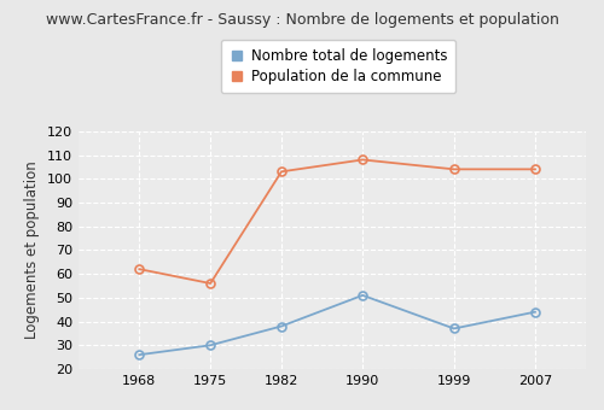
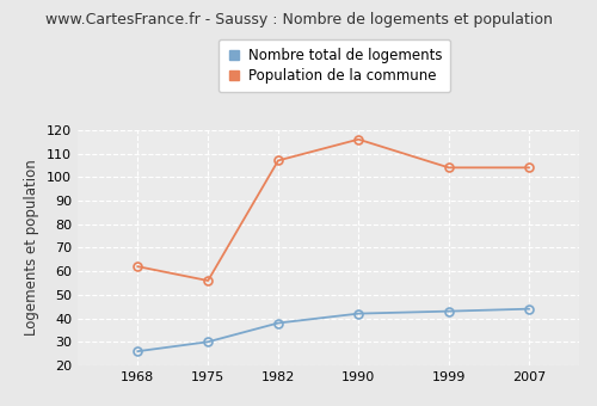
Population de la commune/1982: 103 -> 107
Nombre total de logements/1990: 51 -> 42
Population de la commune/1990: 108 -> 116
Nombre total de logements/1999: 37 -> 43
